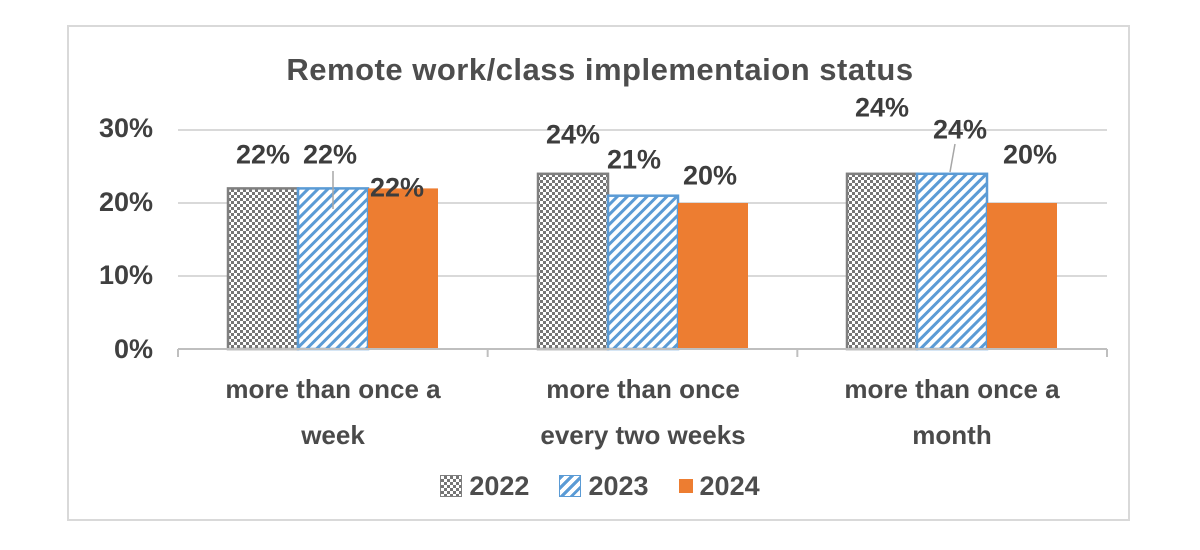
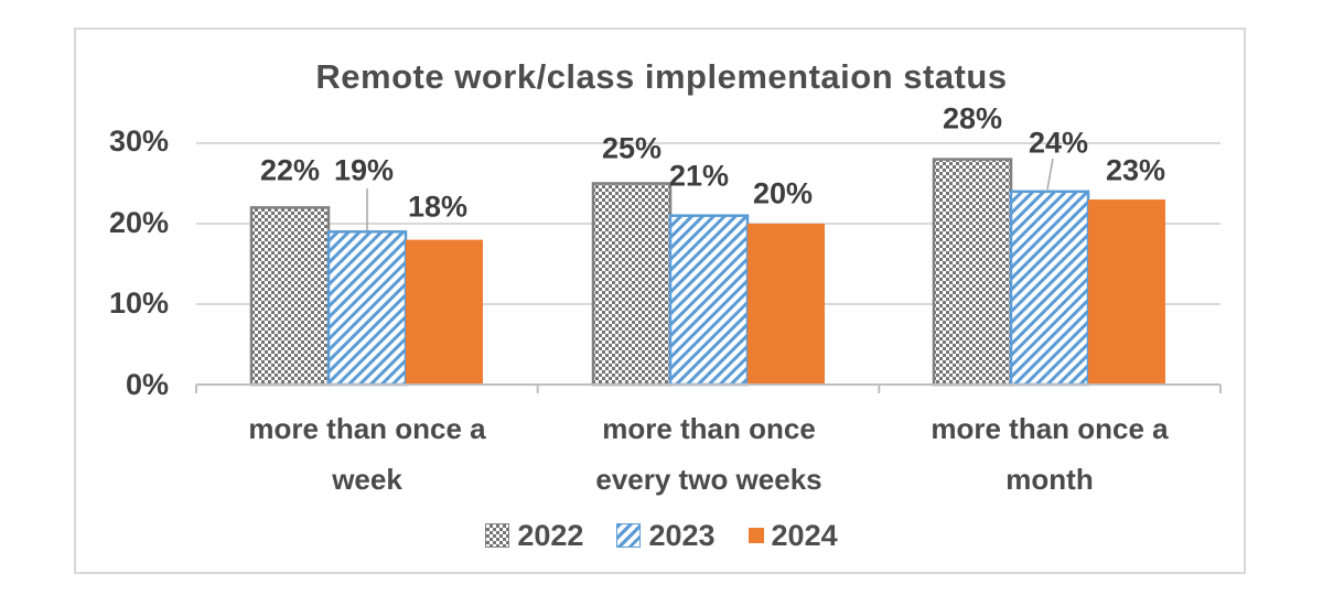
2023/more than once a week: 22% -> 19%
2024/more than once a week: 22% -> 18%
2022/more than once every two weeks: 24% -> 25%
2022/more than once a month: 24% -> 28%
2024/more than once a month: 20% -> 23%
